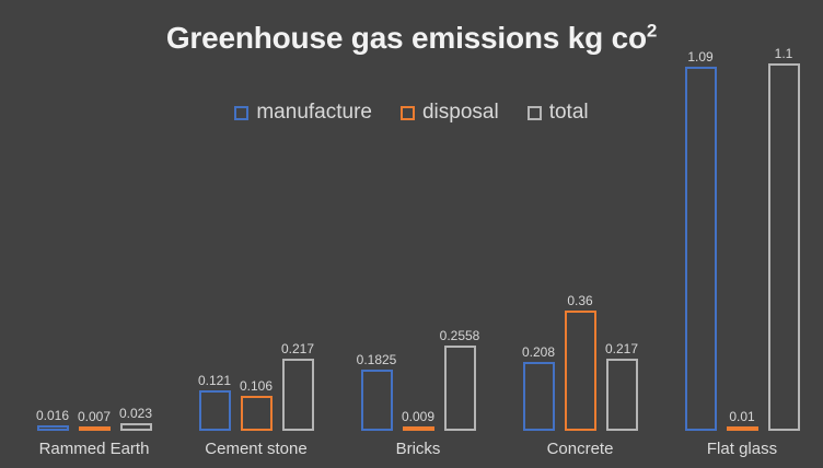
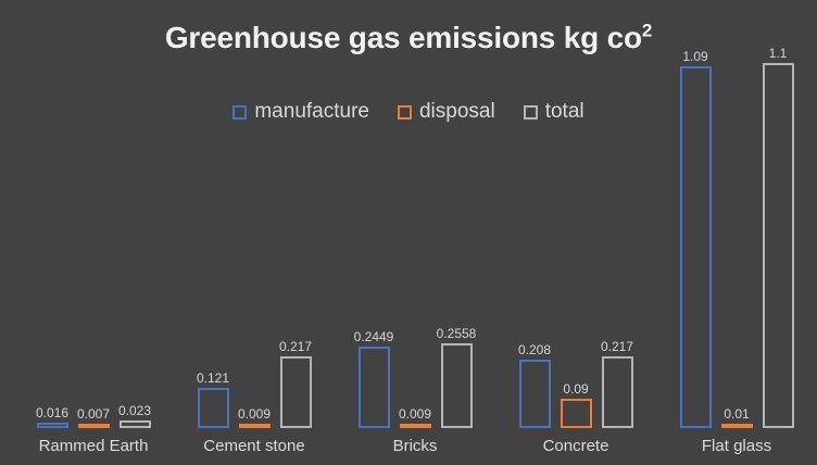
disposal/Cement stone: 0.106 -> 0.009
manufacture/Bricks: 0.1825 -> 0.2449
disposal/Concrete: 0.36 -> 0.09
